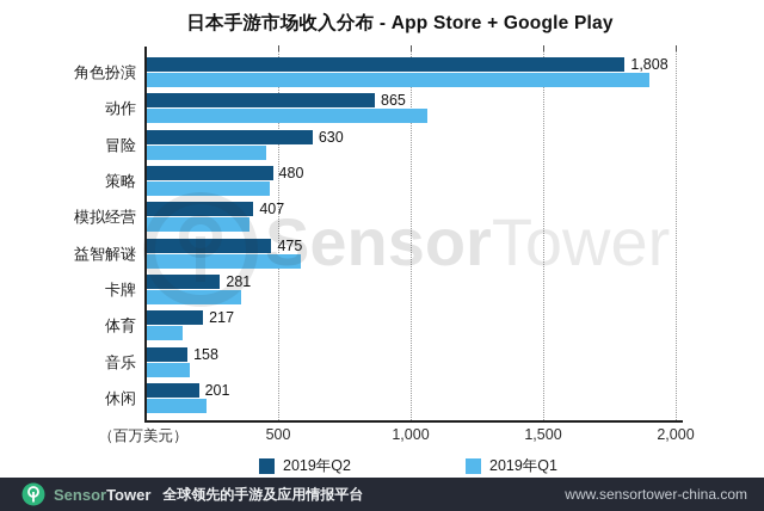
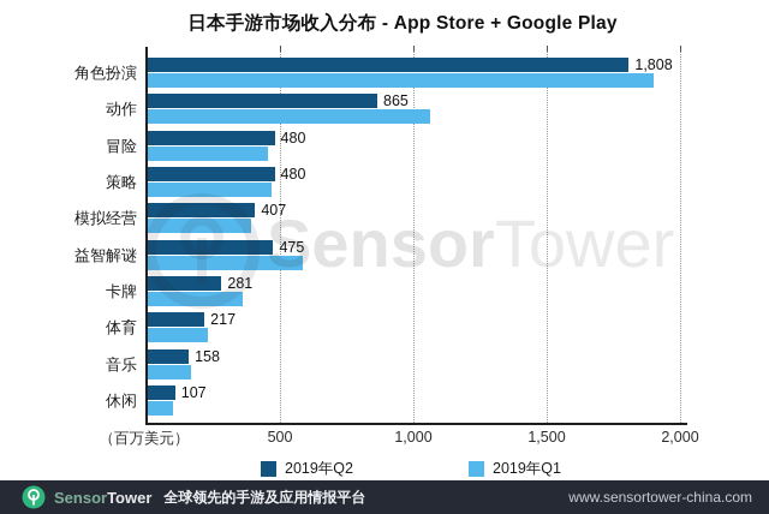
2019年Q2/冒险: 630 -> 480
2019年Q1/体育: 140 -> 230
2019年Q2/休闲: 201 -> 107
2019年Q1/休闲: 230 -> 100
